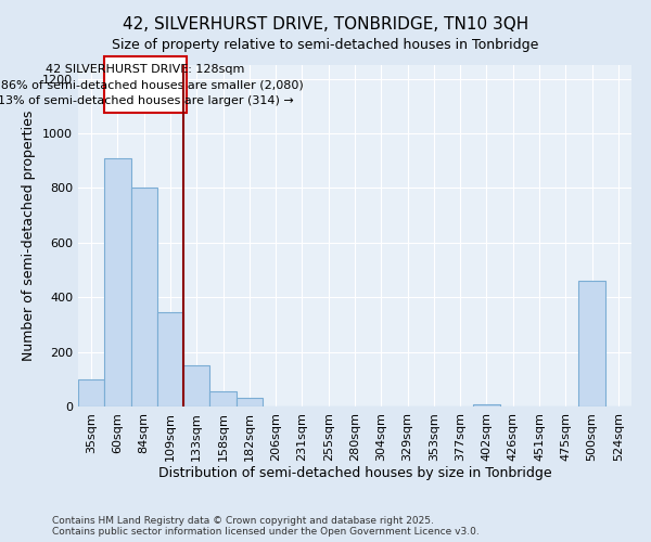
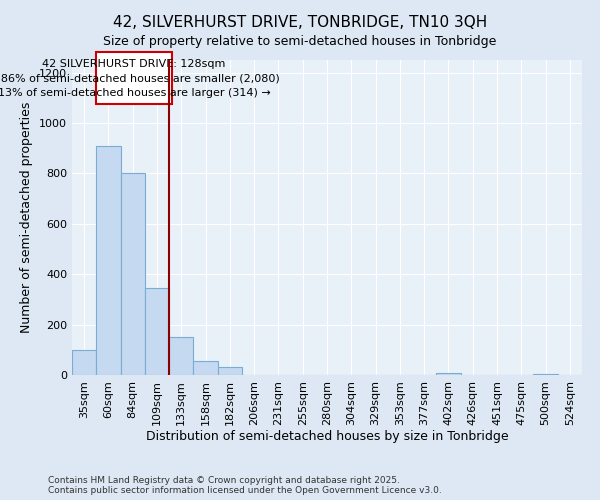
500sqm: 460 -> 5
